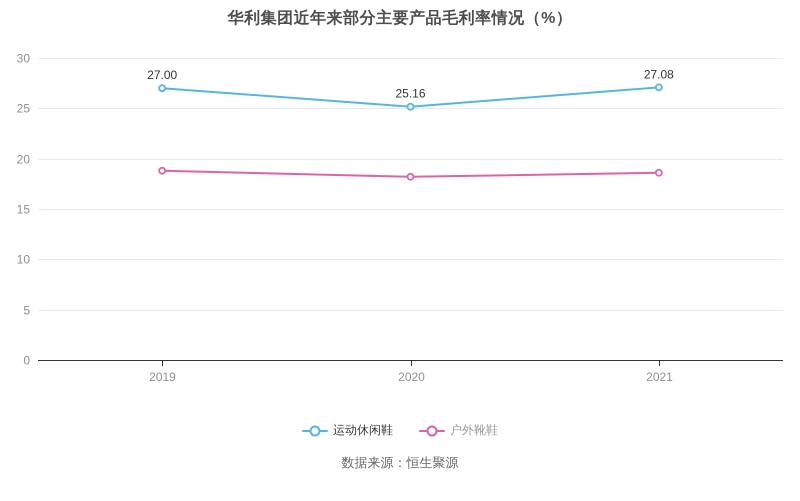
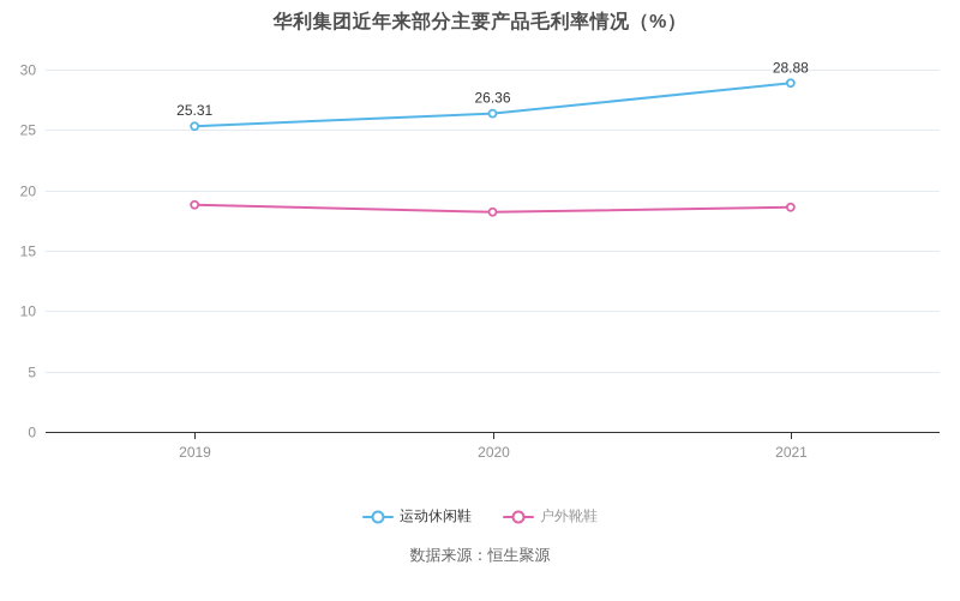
运动休闲鞋/2019: 27.00 -> 25.31
运动休闲鞋/2020: 25.16 -> 26.36
运动休闲鞋/2021: 27.08 -> 28.88
